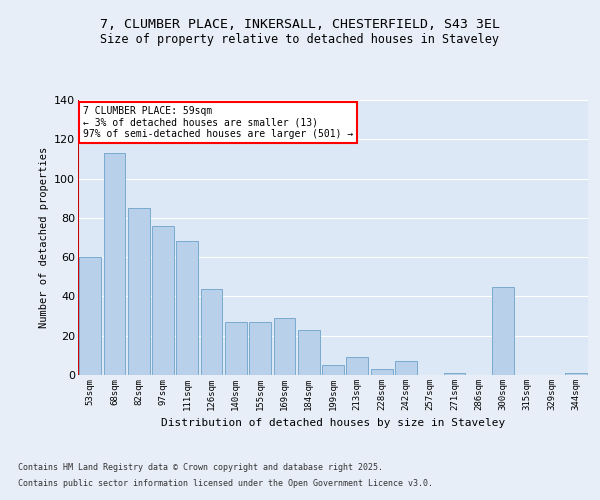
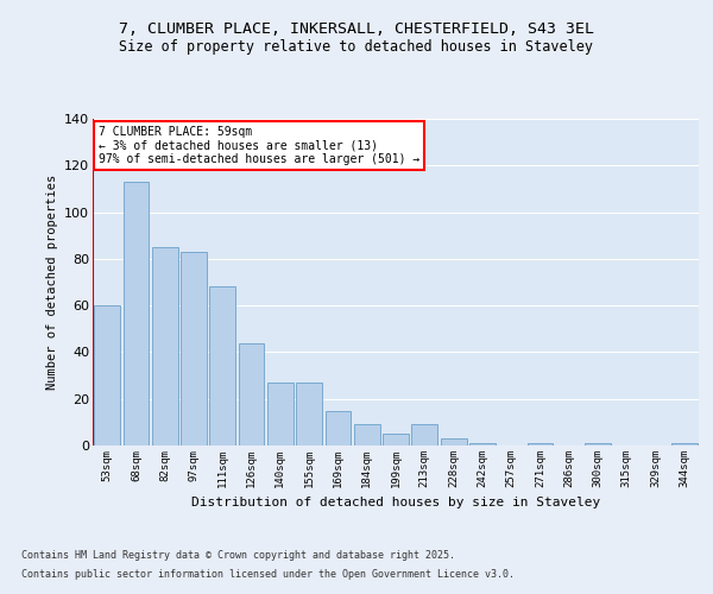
97sqm: 76 -> 83
169sqm: 29 -> 15
184sqm: 23 -> 9
242sqm: 7 -> 1
300sqm: 45 -> 1
